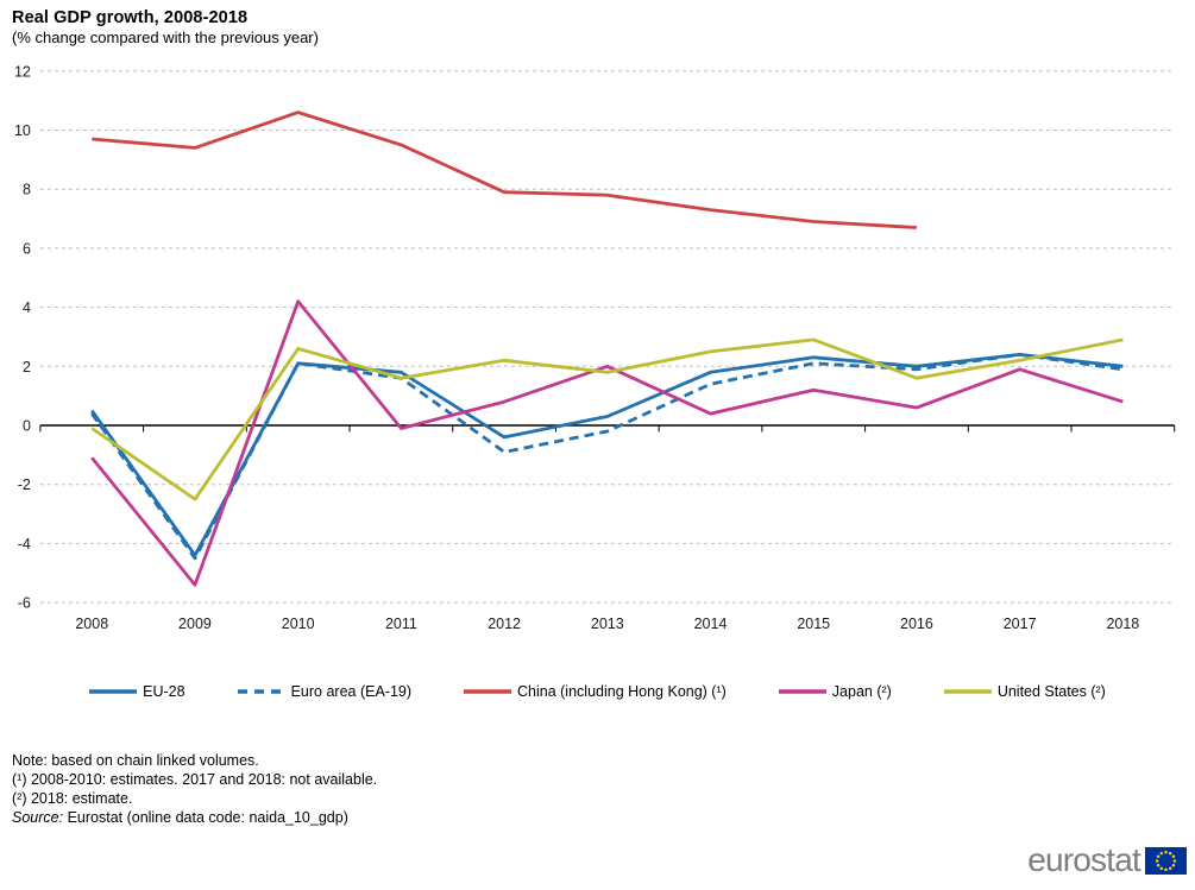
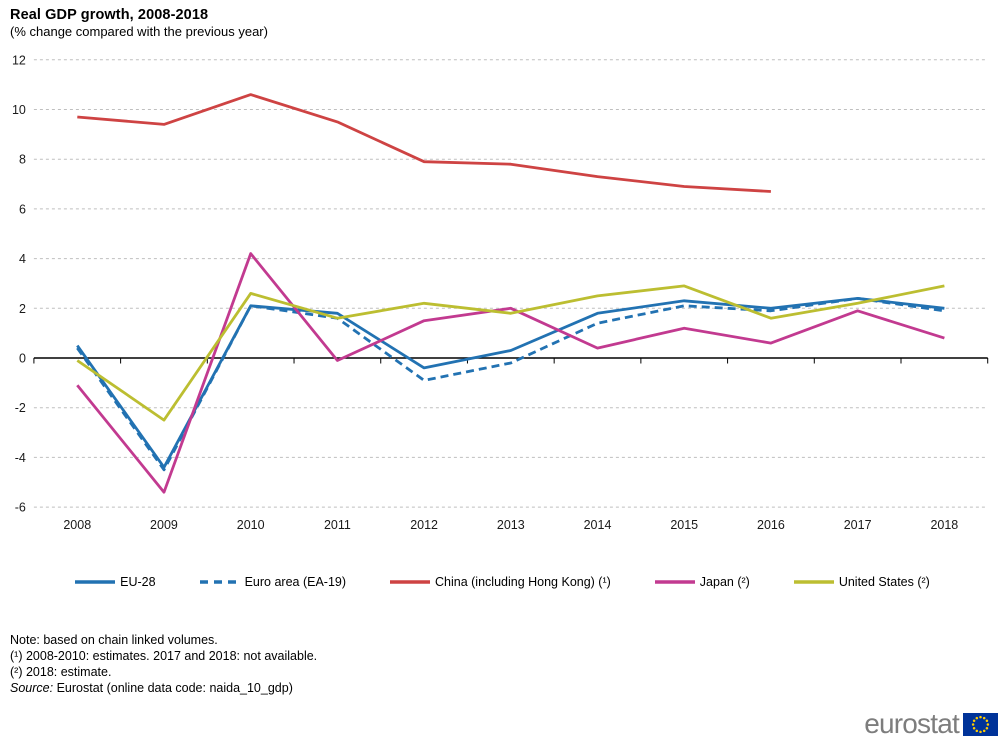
Japan (²)/2012: 0.8 -> 1.5
